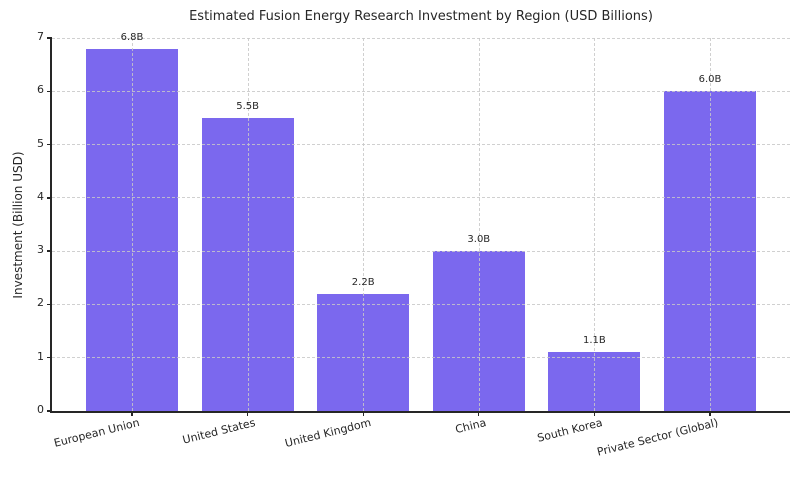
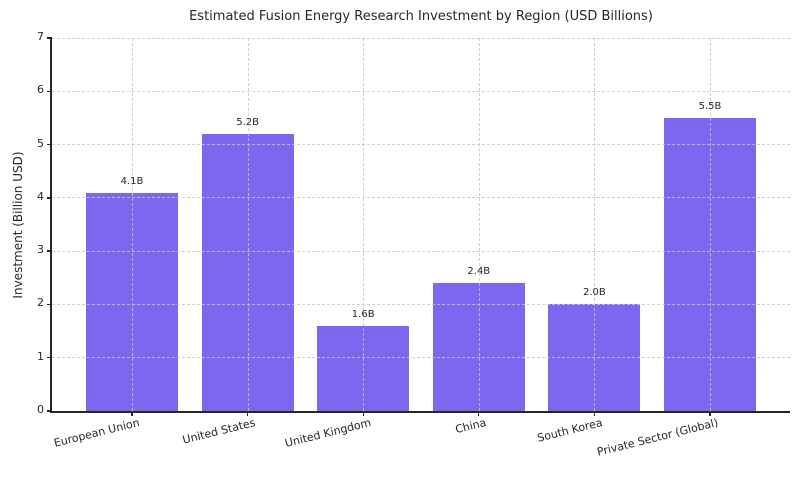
European Union: 6.8B -> 4.1B
United States: 5.5B -> 5.2B
United Kingdom: 2.2B -> 1.6B
China: 3.0B -> 2.4B
South Korea: 1.1B -> 2.0B
Private Sector (Global): 6.0B -> 5.5B
